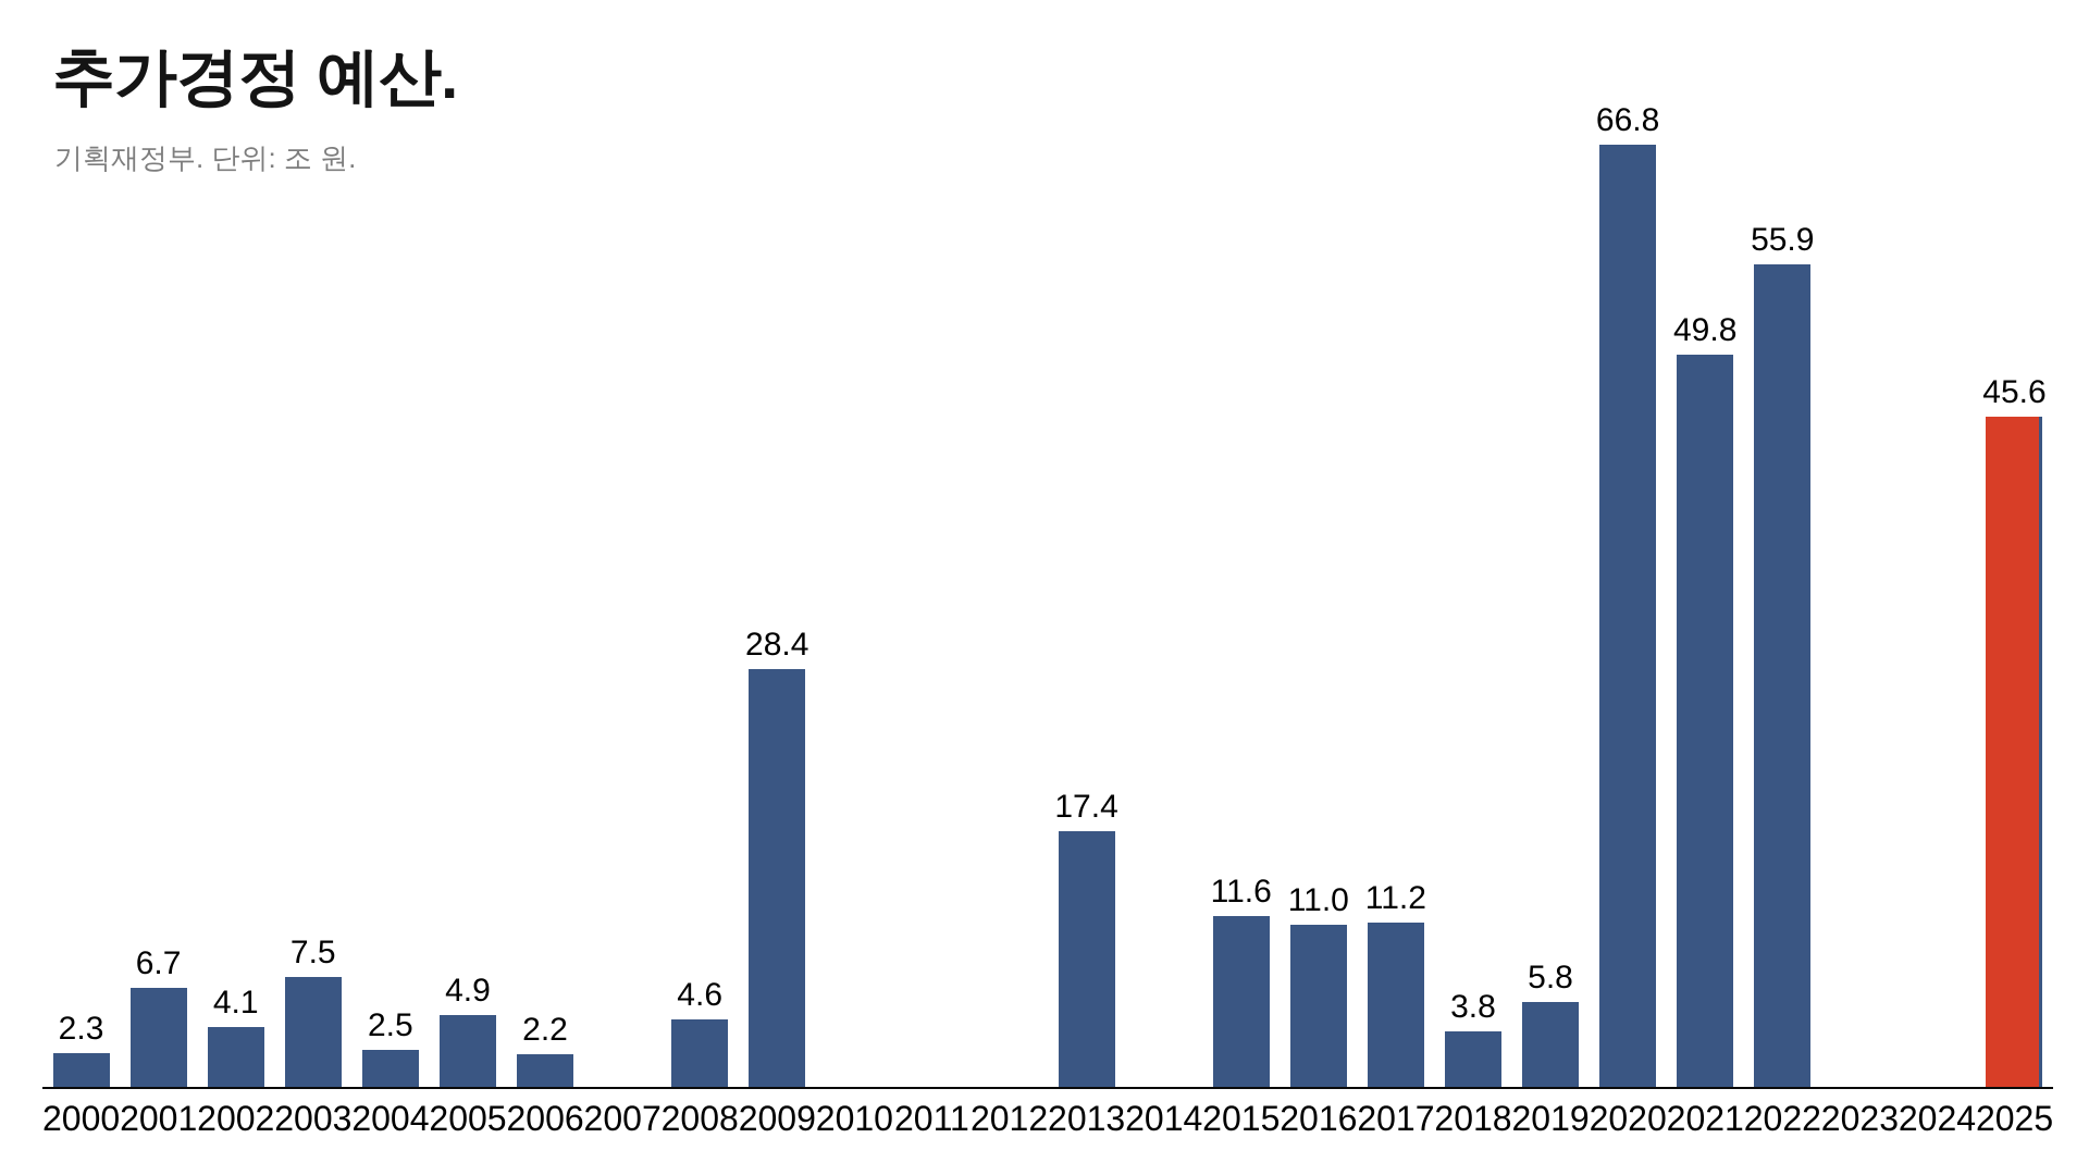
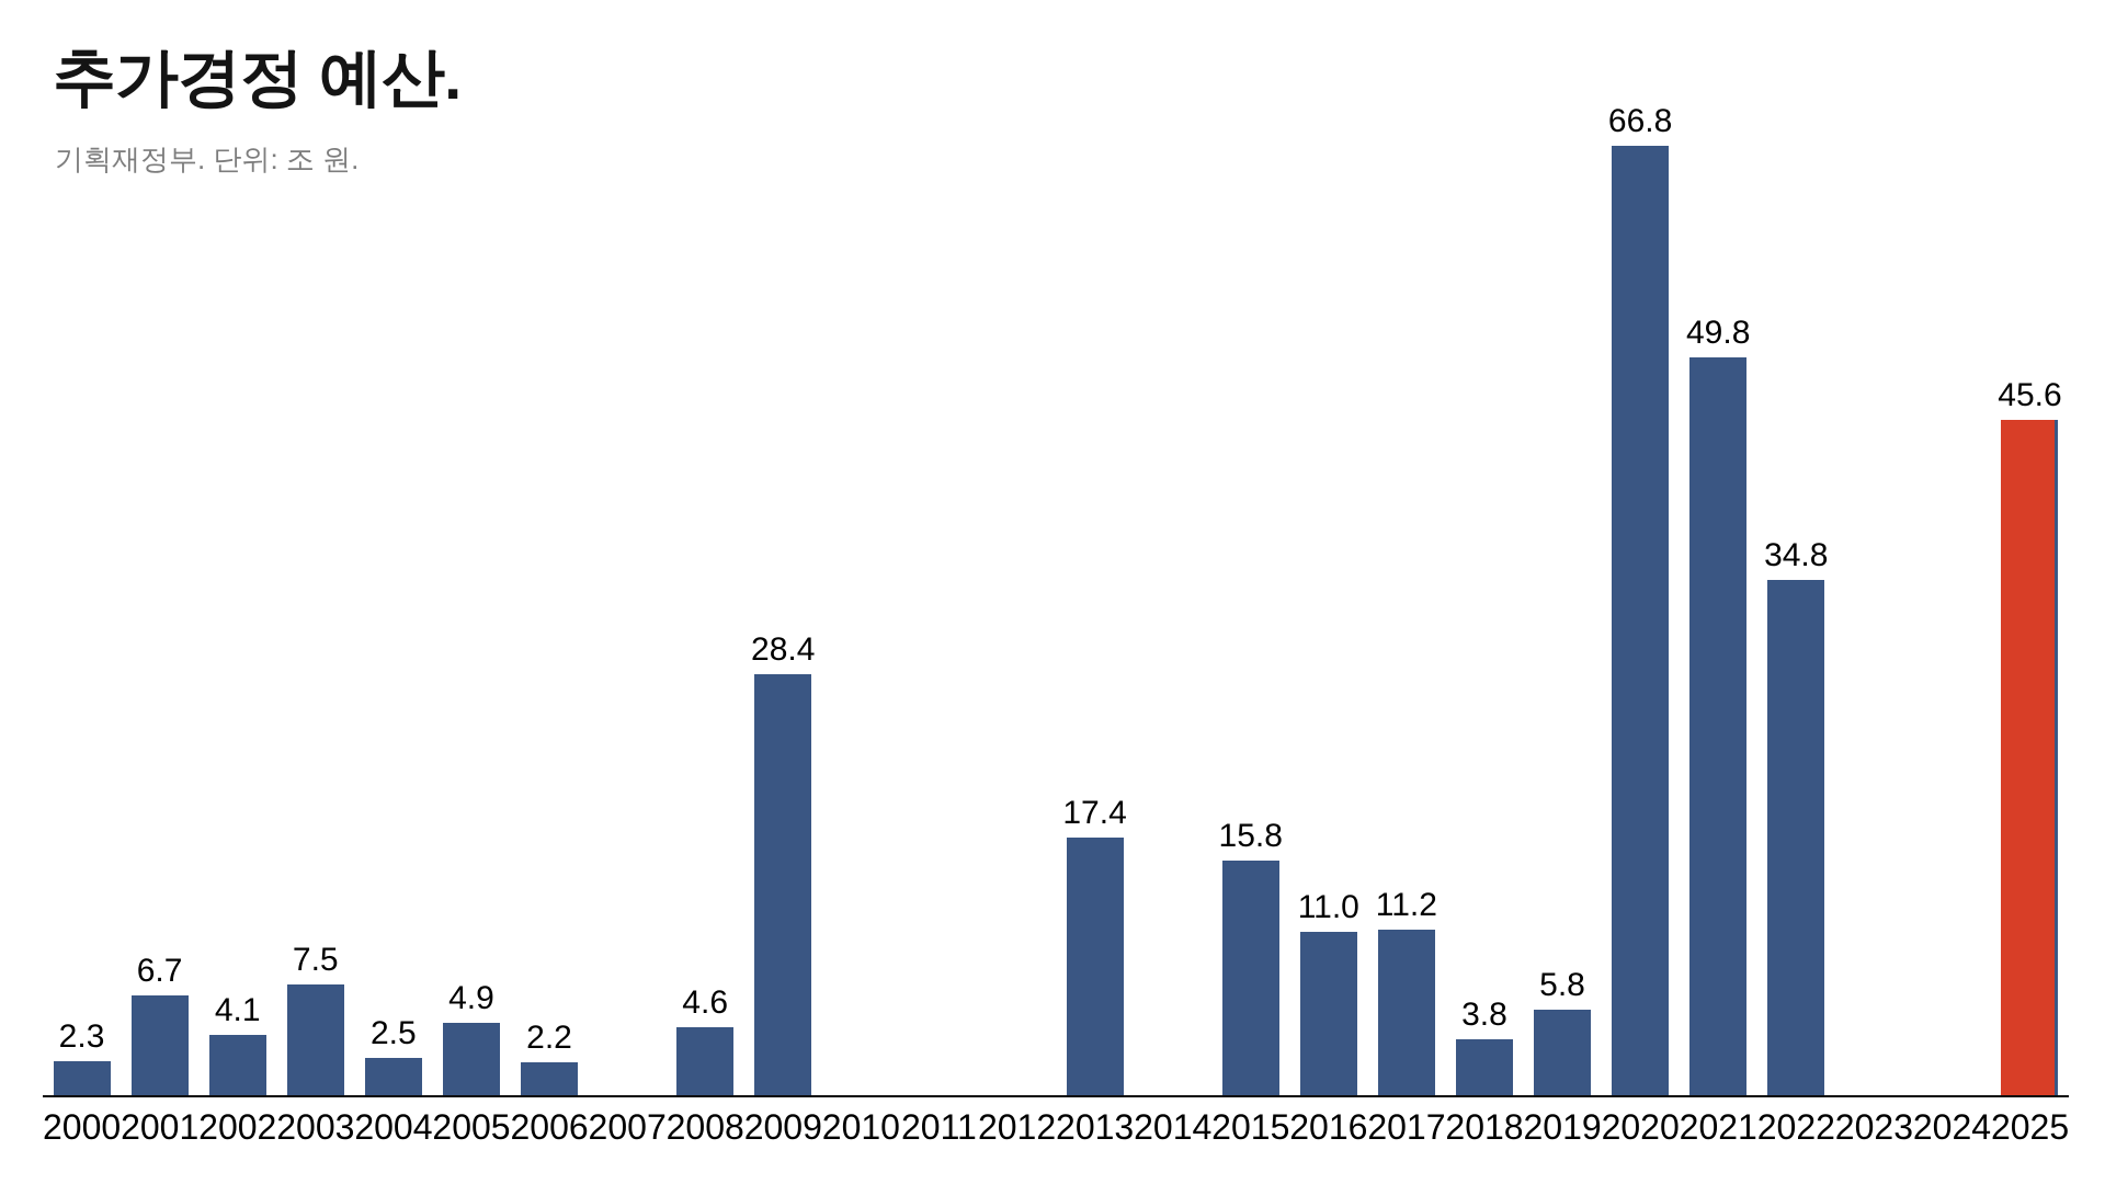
2015: 11.6 -> 15.8
2022: 55.9 -> 34.8
